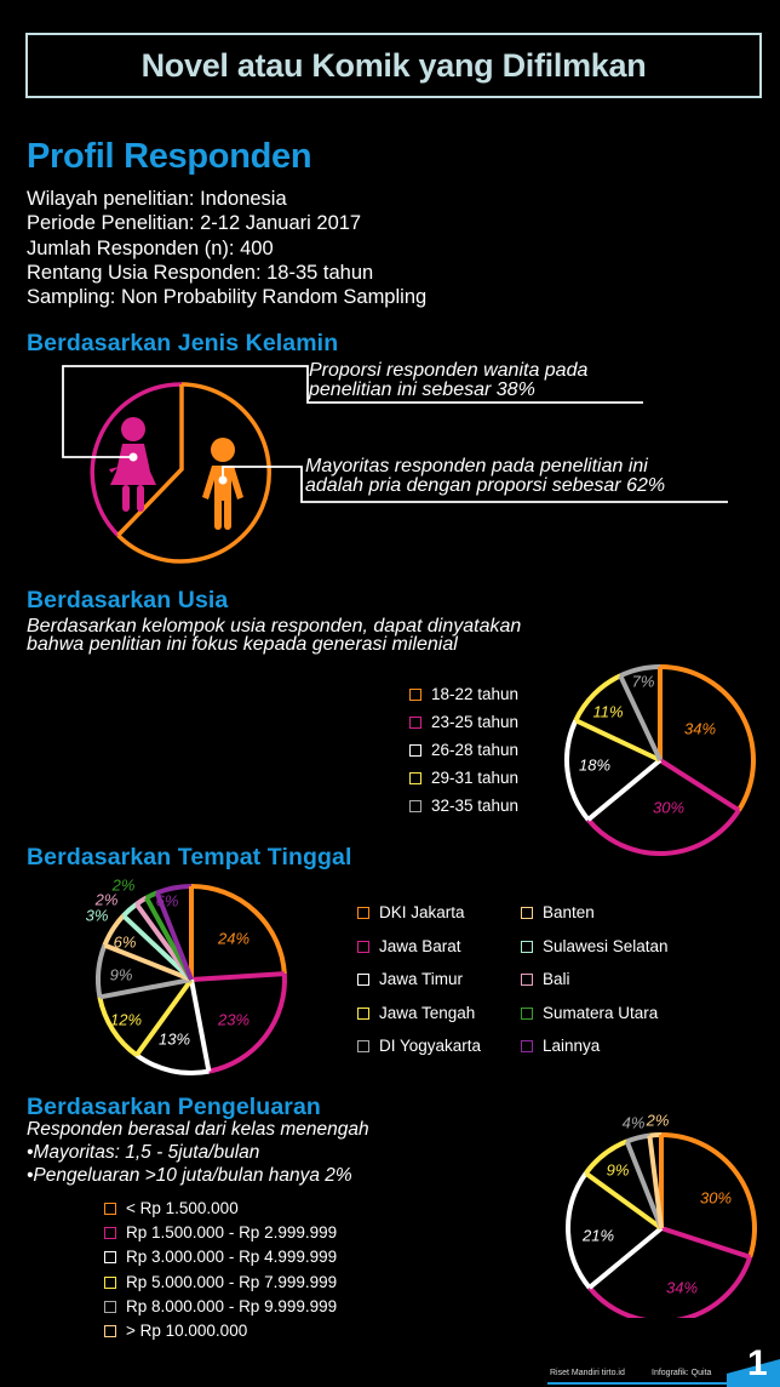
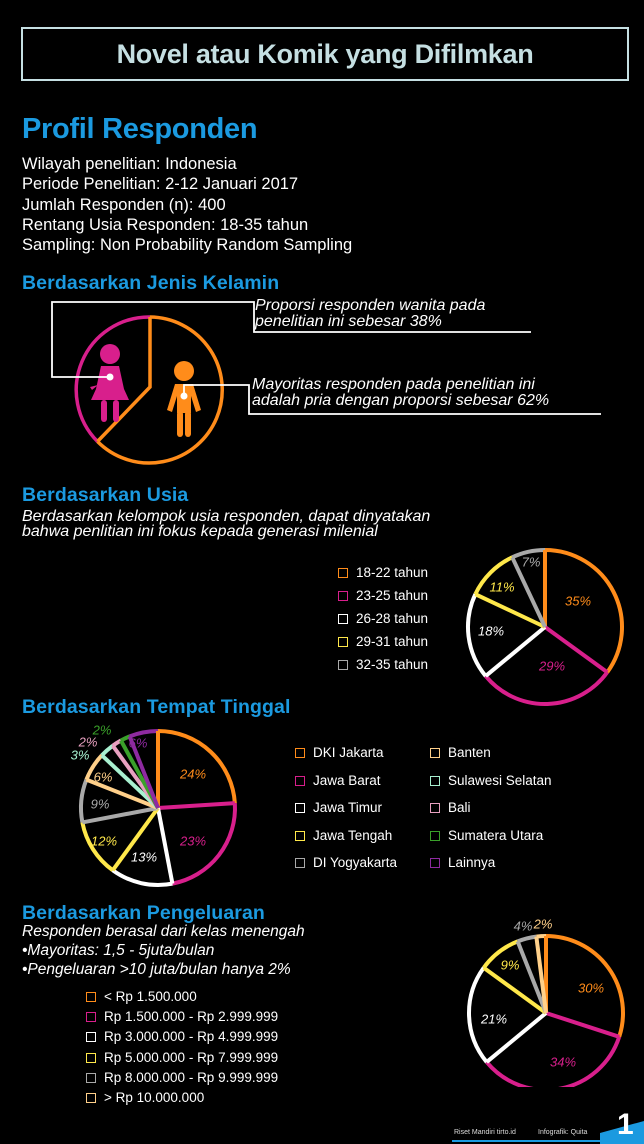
Berdasarkan Usia/18-22 tahun: 34% -> 35%
Berdasarkan Usia/23-25 tahun: 30% -> 29%
